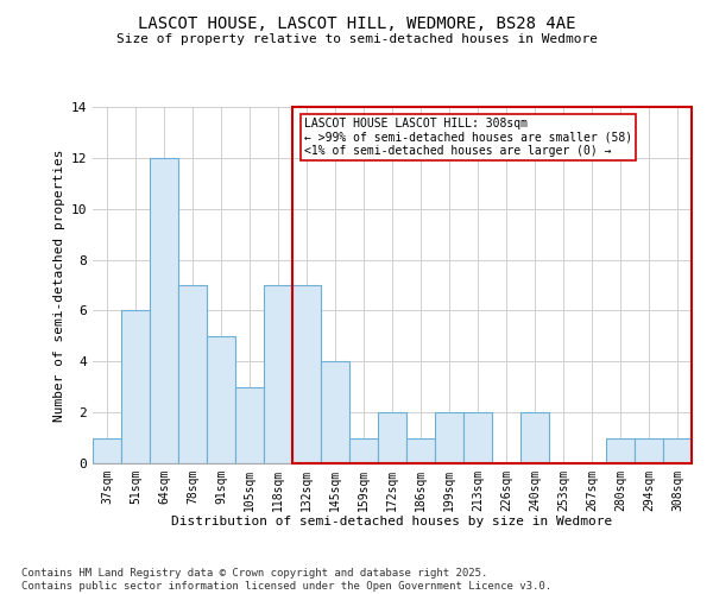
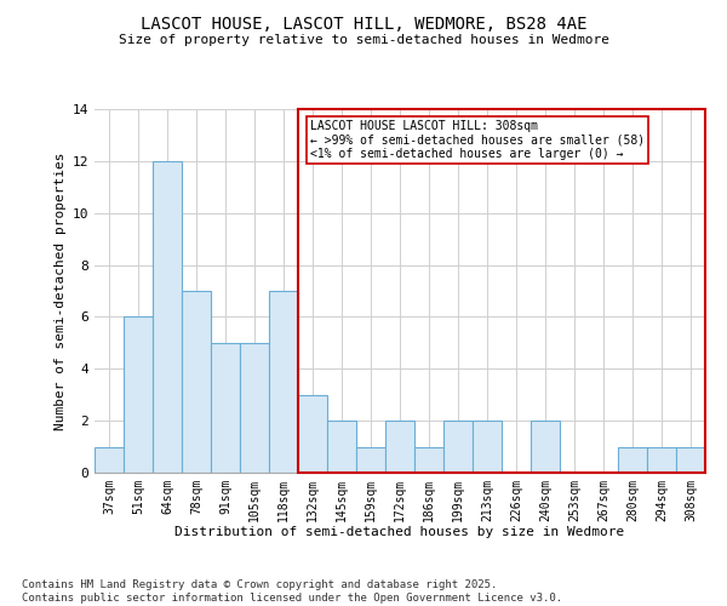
105sqm: 3 -> 5
132sqm: 7 -> 3
145sqm: 4 -> 2
